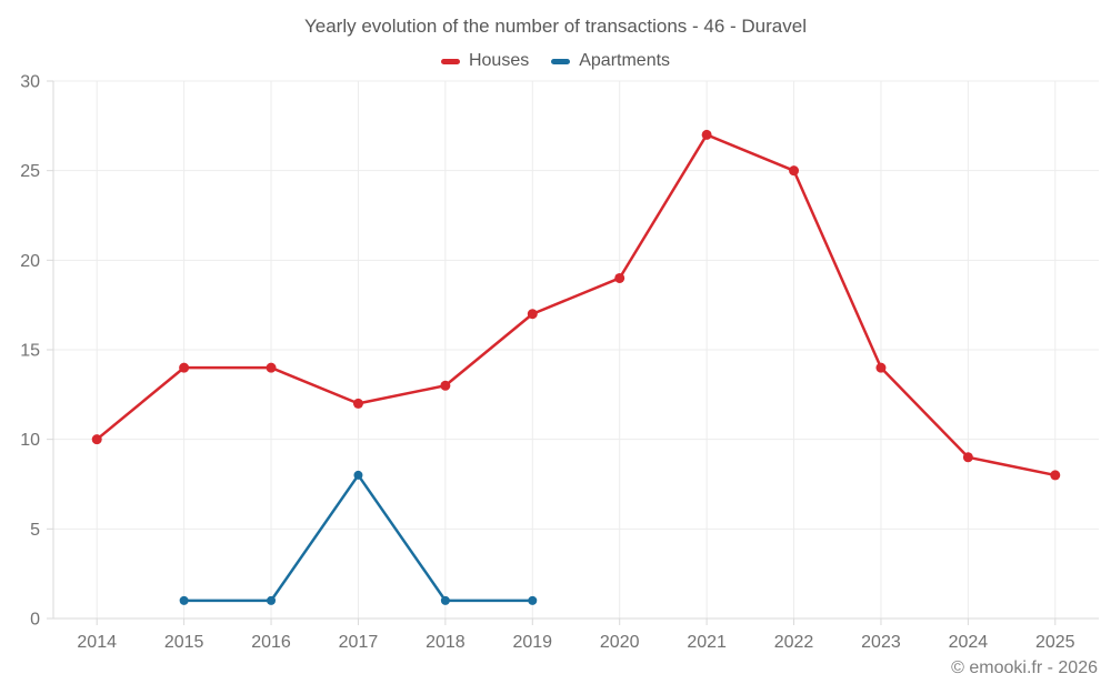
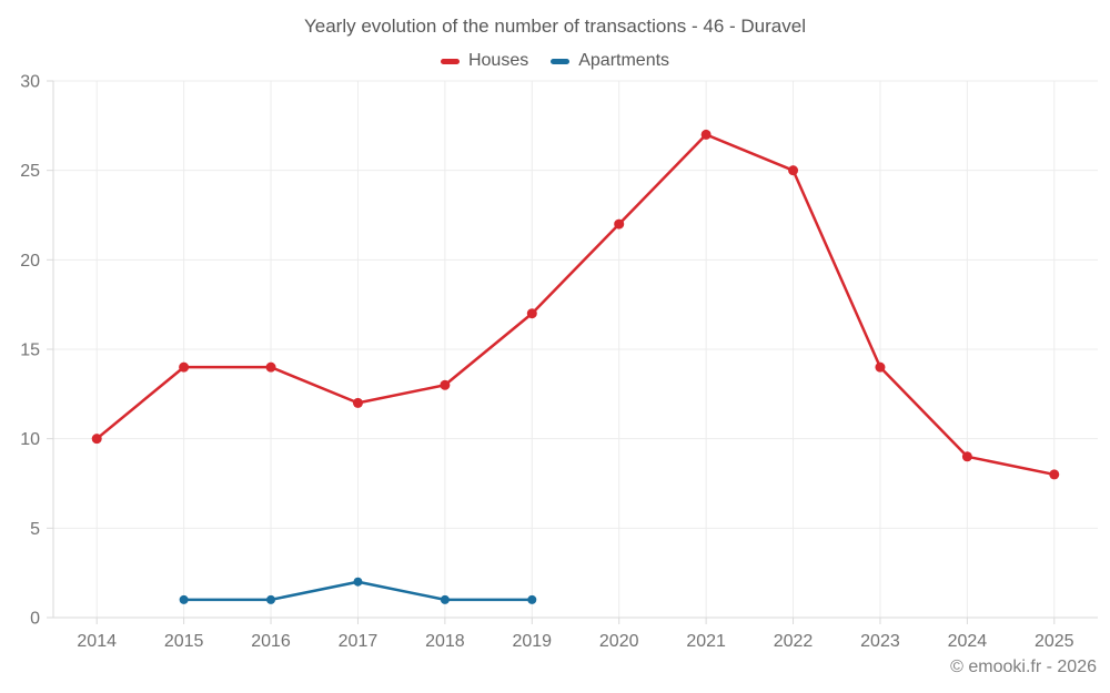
Apartments/2017: 8 -> 2
Houses/2020: 19 -> 22
